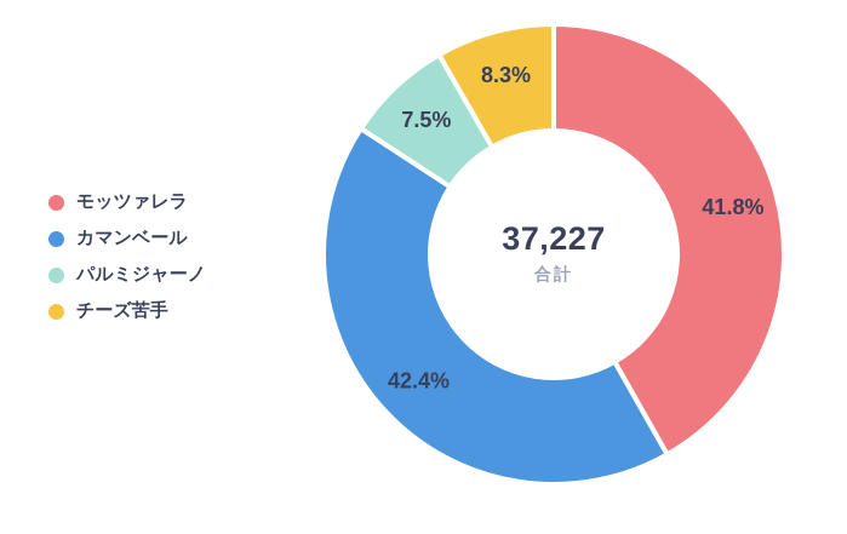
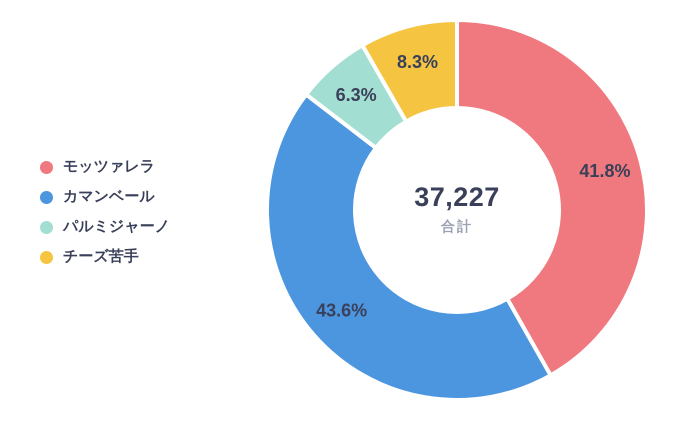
カマンベール: 42.4% -> 43.6%
パルミジャーノ: 7.5% -> 6.3%
